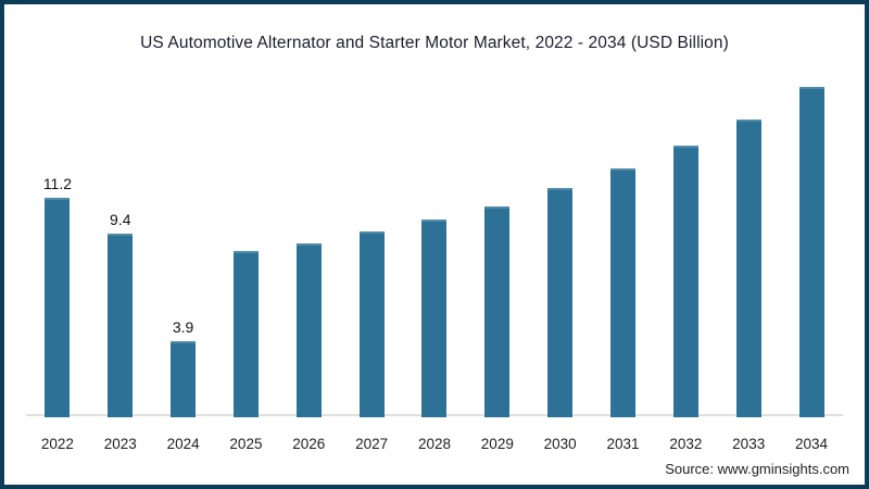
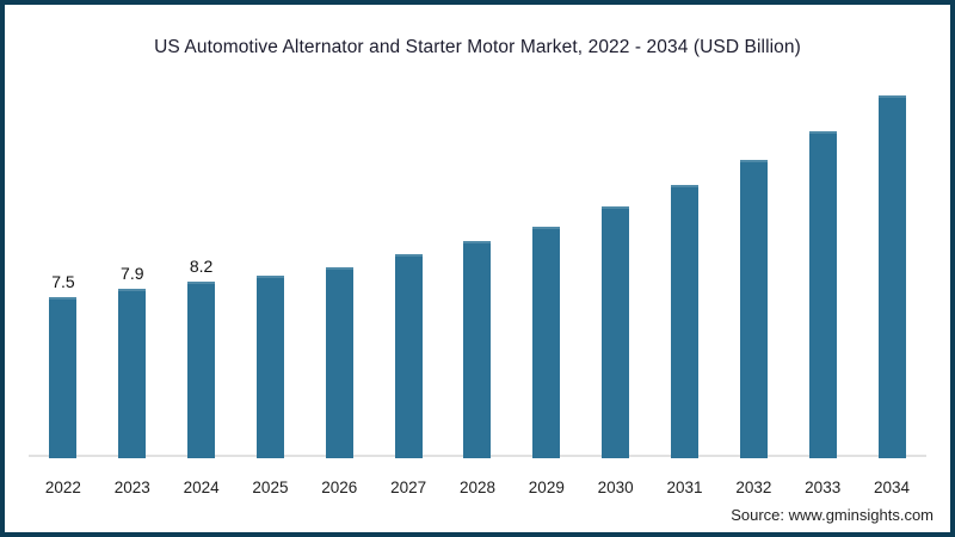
2022: 11.2 -> 7.5
2023: 9.4 -> 7.9
2024: 3.9 -> 8.2
